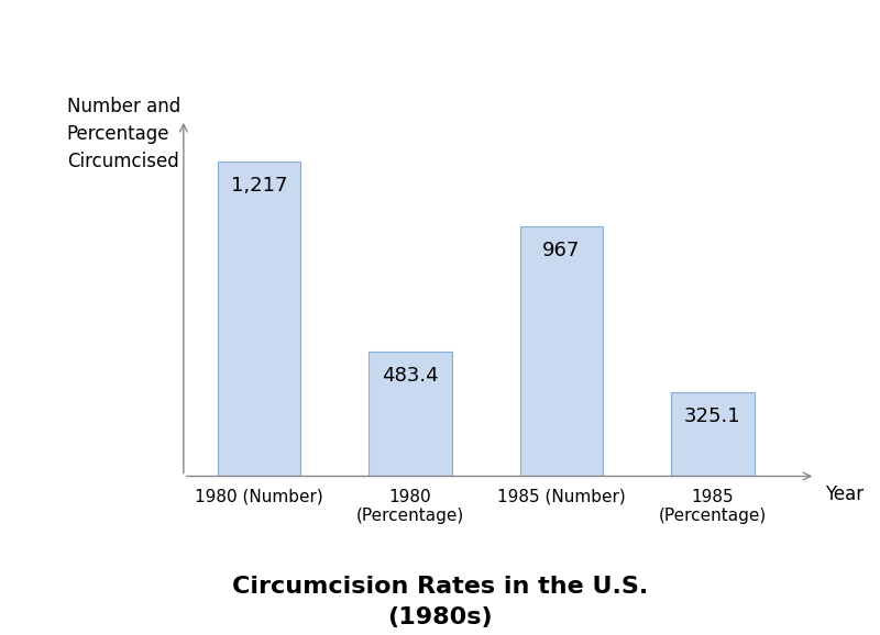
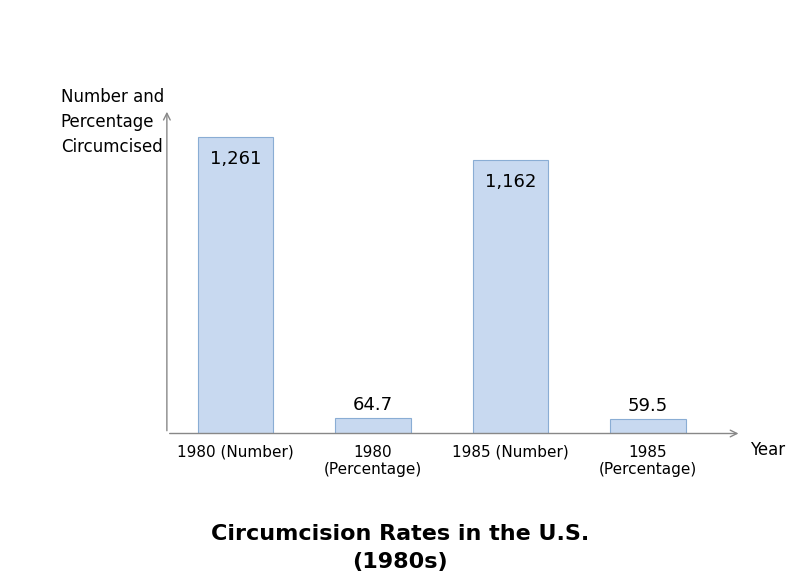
1980 (Number): 1,217 -> 1,261
1980 (Percentage): 483.4 -> 64.7
1985 (Number): 967 -> 1,162
1985 (Percentage): 325.1 -> 59.5
